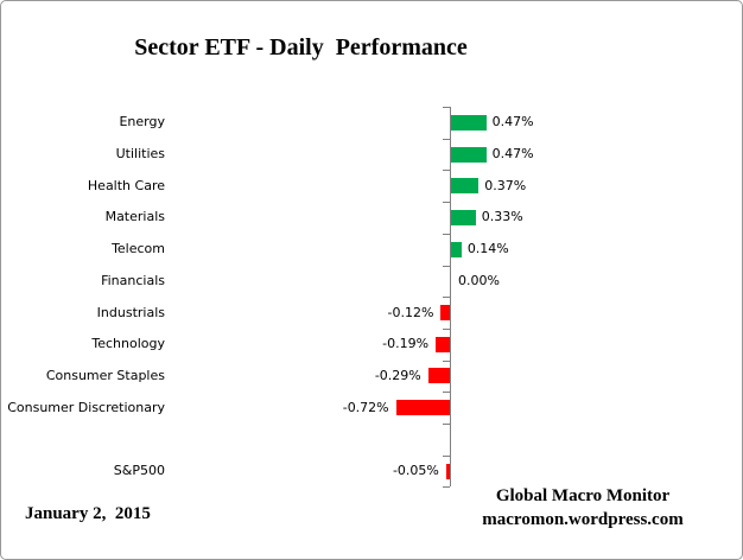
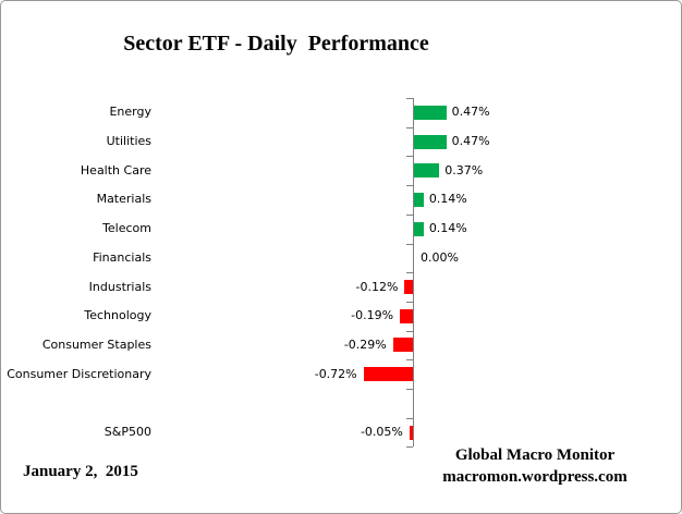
Materials: 0.33% -> 0.14%
